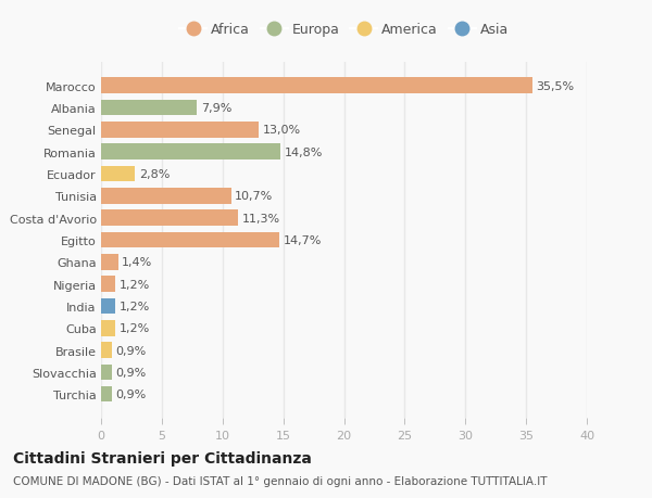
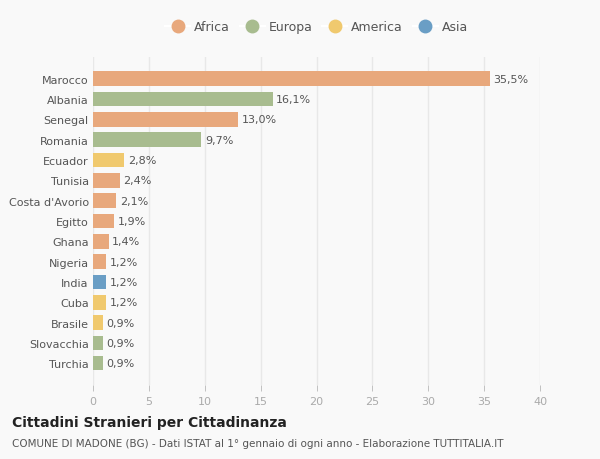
Albania: 7,9% -> 16,1%
Romania: 14,8% -> 9,7%
Tunisia: 10,7% -> 2,4%
Costa d'Avorio: 11,3% -> 2,1%
Egitto: 14,7% -> 1,9%
